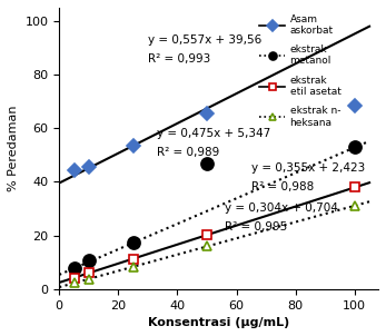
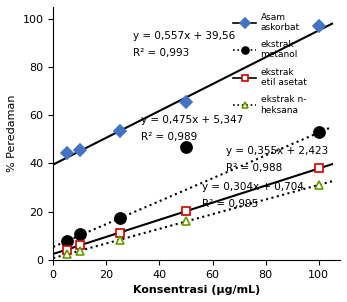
Asam askorbat/100: 68.5 -> 97.0
